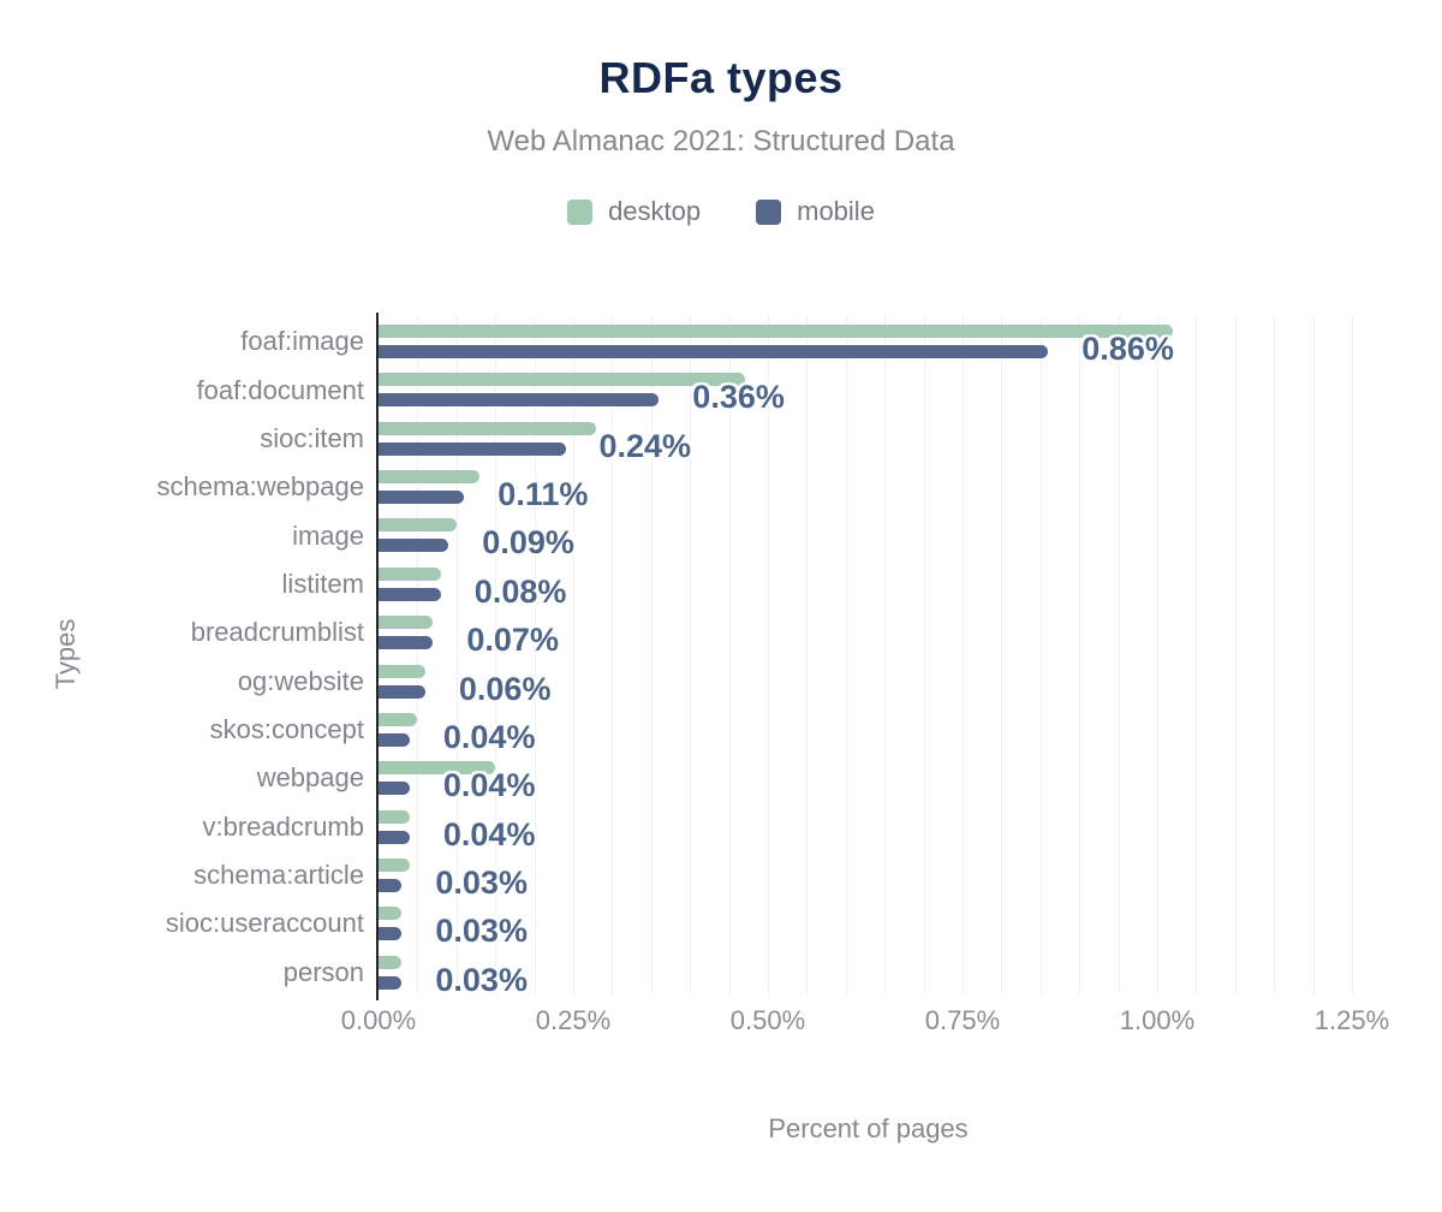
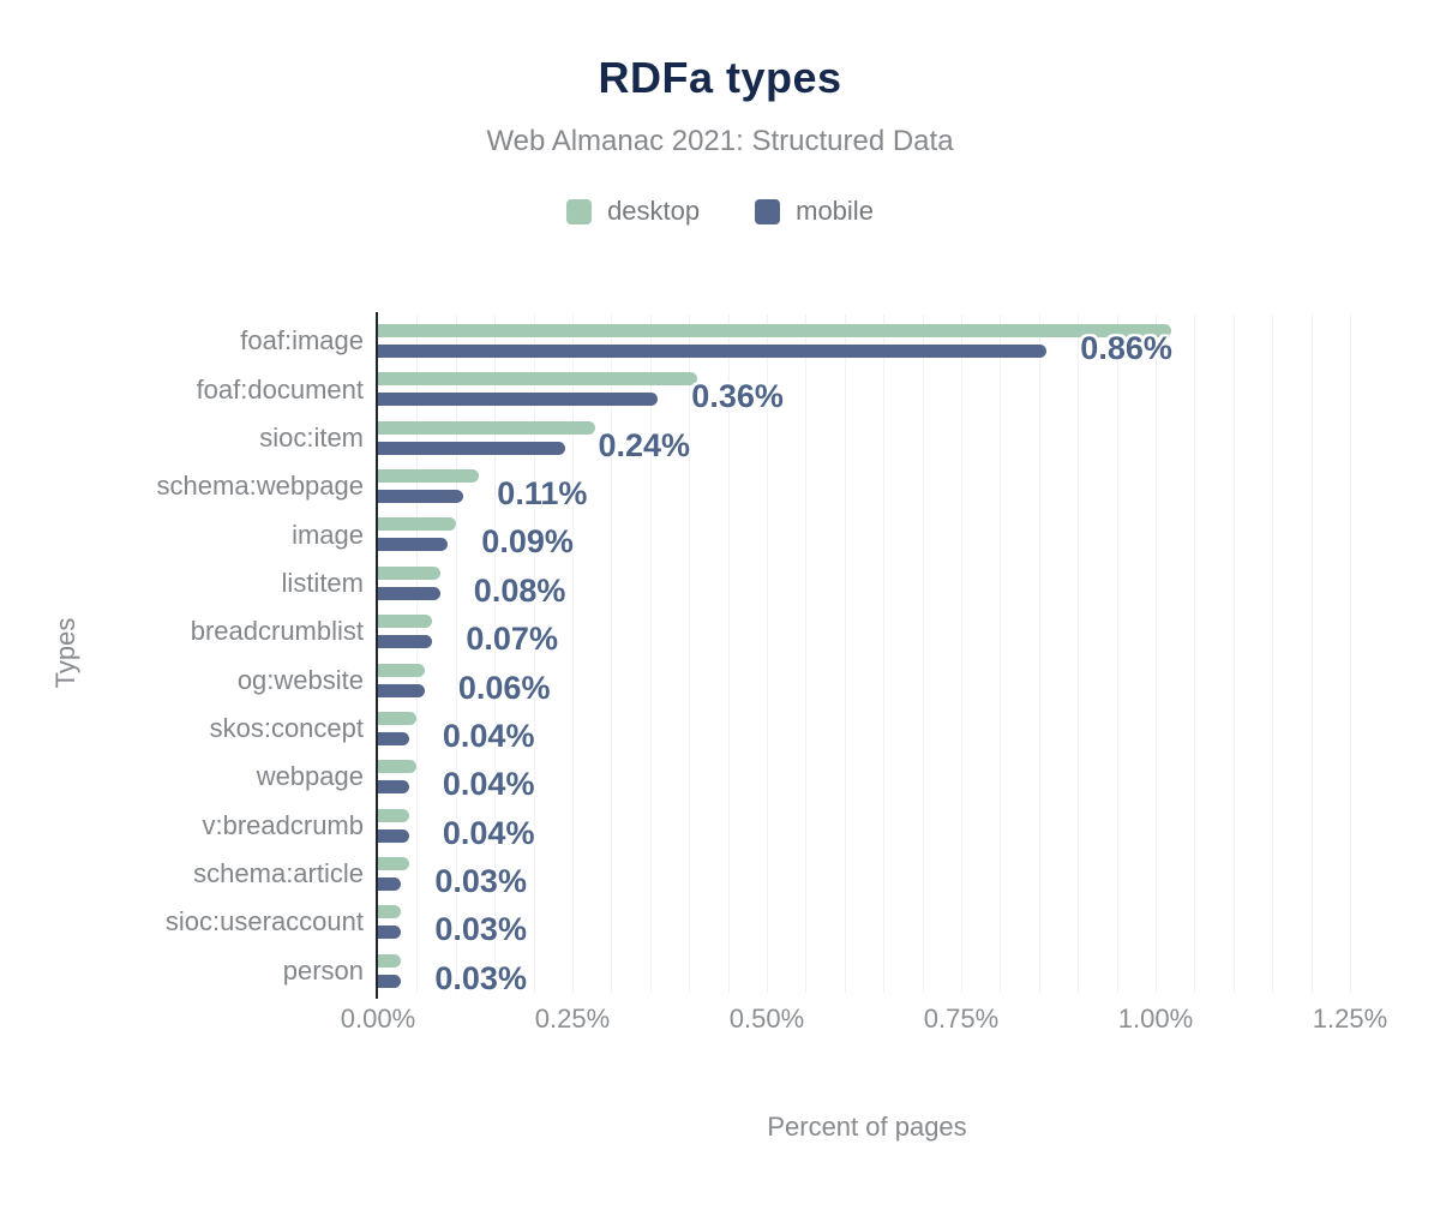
desktop/foaf:document: 0.47% -> 0.41%
desktop/webpage: 0.15% -> 0.05%
